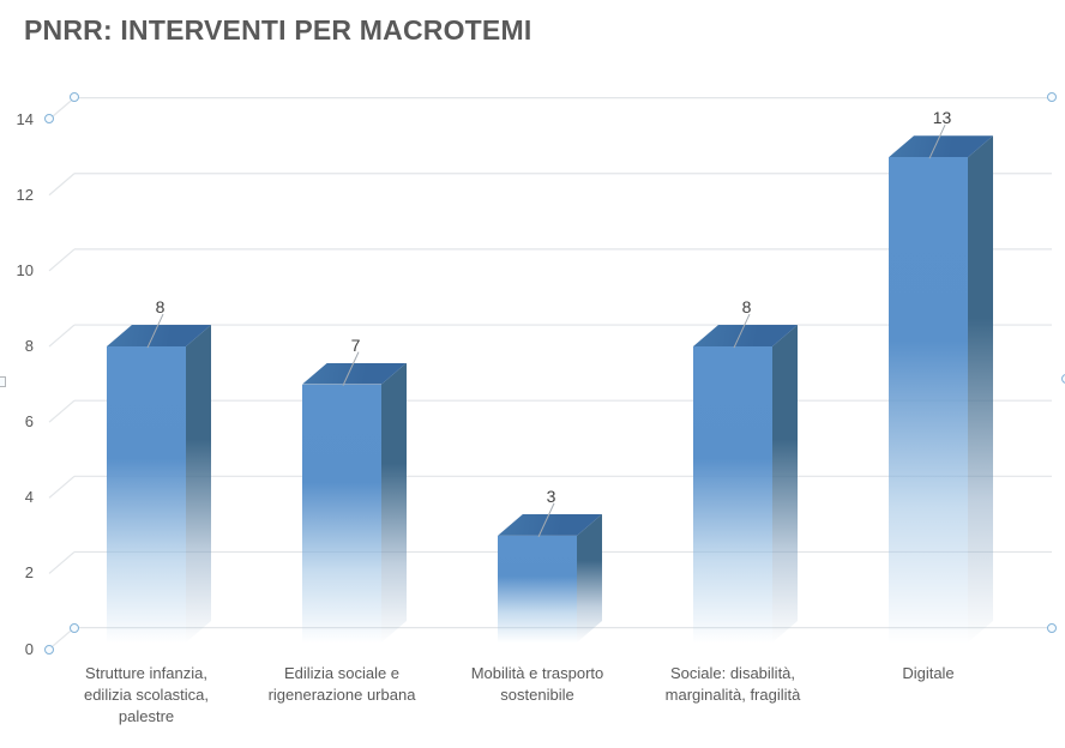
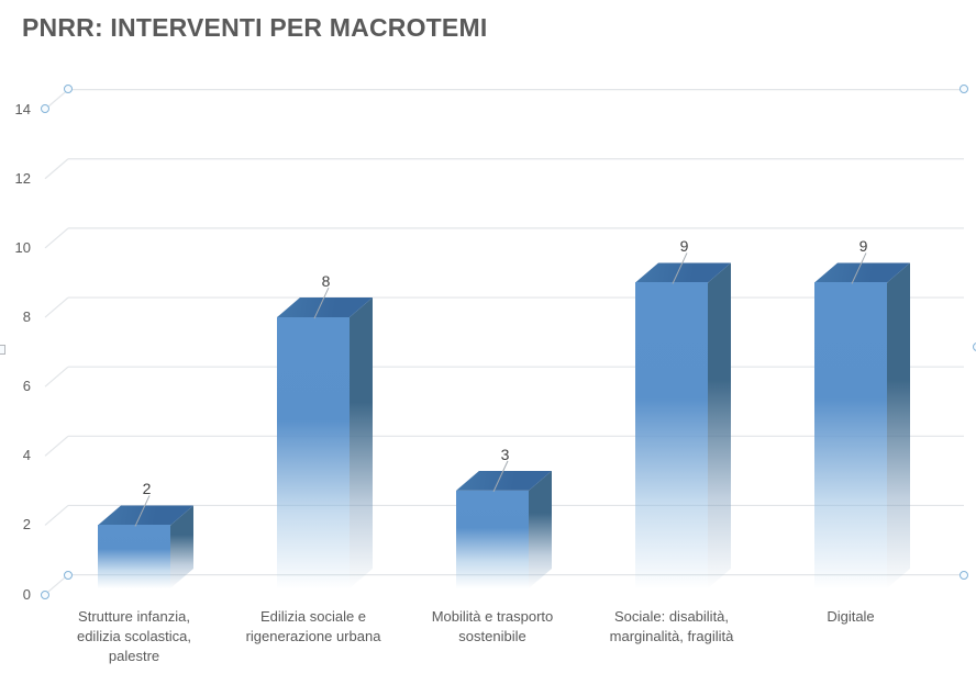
Strutture infanzia, edilizia scolastica, palestre: 8 -> 2
Edilizia sociale e rigenerazione urbana: 7 -> 8
Sociale: disabilità, marginalità, fragilità: 8 -> 9
Digitale: 13 -> 9
